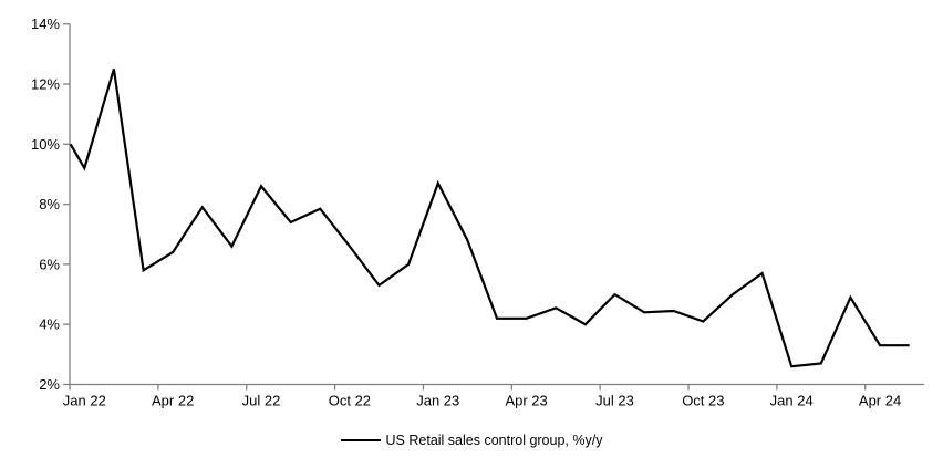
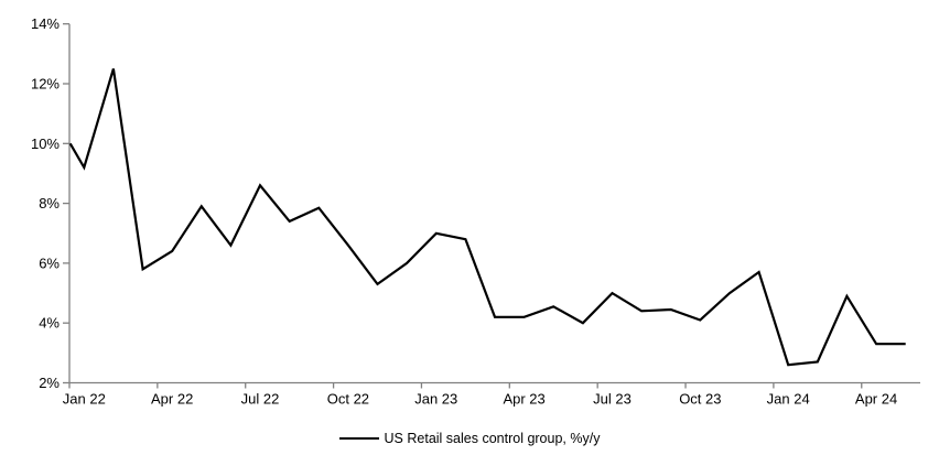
Jan 23: 8.7% -> 7.0%
